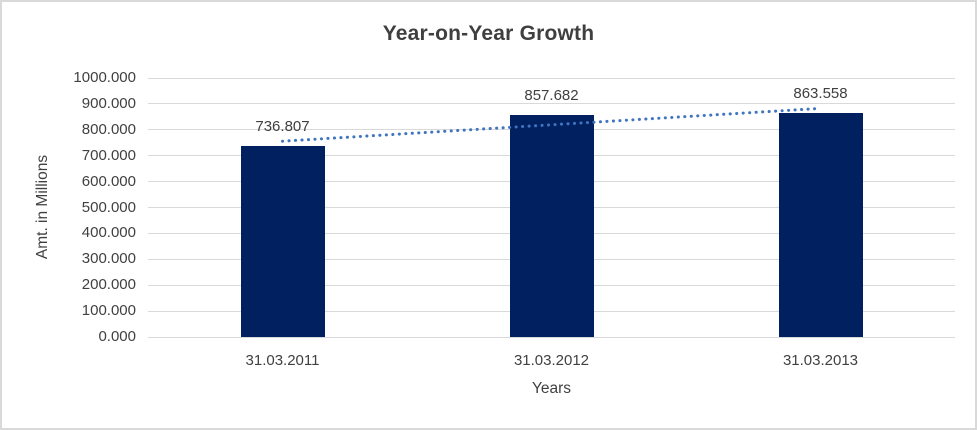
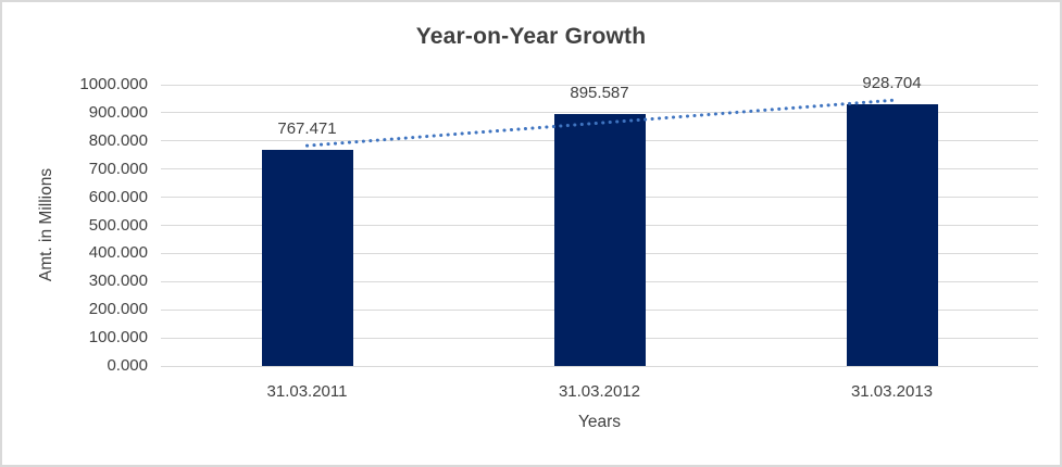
31.03.2011: 736.807 -> 767.471
31.03.2012: 857.682 -> 895.587
31.03.2013: 863.558 -> 928.704
